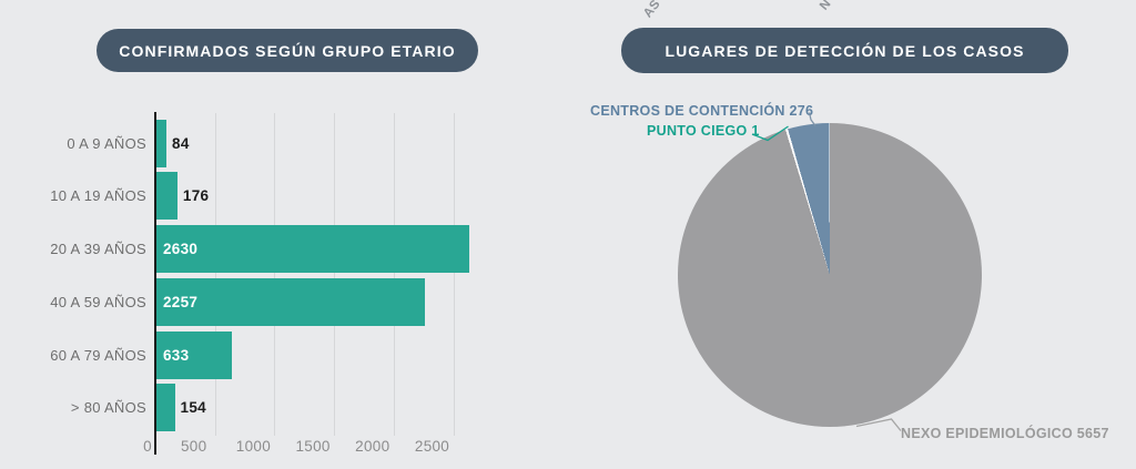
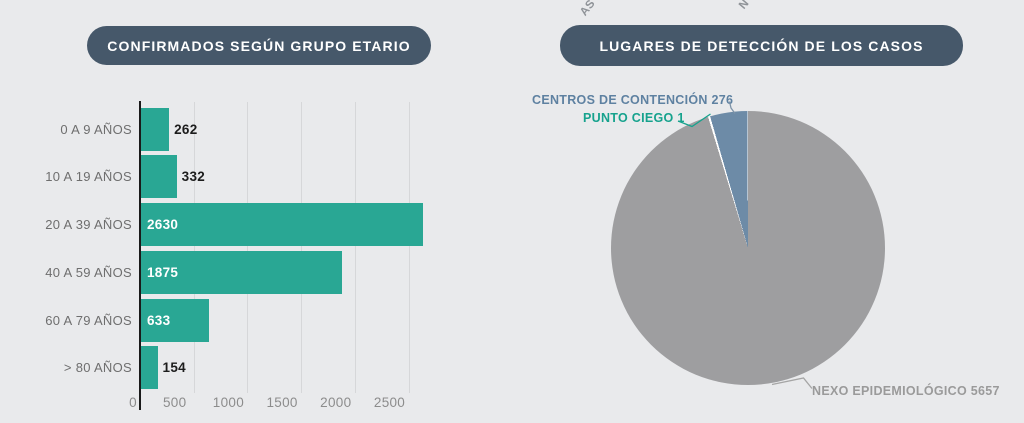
CONFIRMADOS SEGÚN GRUPO ETARIO/0 A 9 AÑOS: 84 -> 262
CONFIRMADOS SEGÚN GRUPO ETARIO/10 A 19 AÑOS: 176 -> 332
CONFIRMADOS SEGÚN GRUPO ETARIO/40 A 59 AÑOS: 2257 -> 1875
